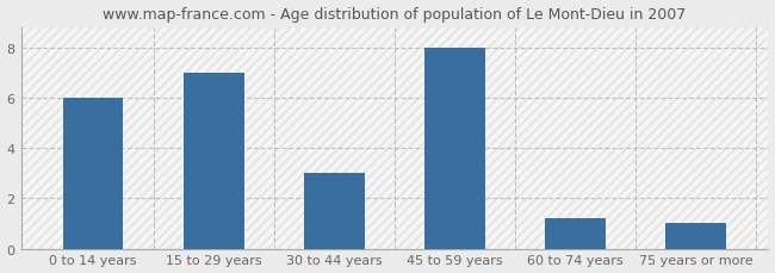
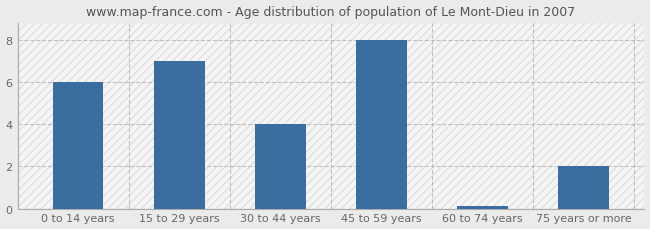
30 to 44 years: 3.0 -> 4.0
60 to 74 years: 1.2 -> 0.1
75 years or more: 1.0 -> 2.0
